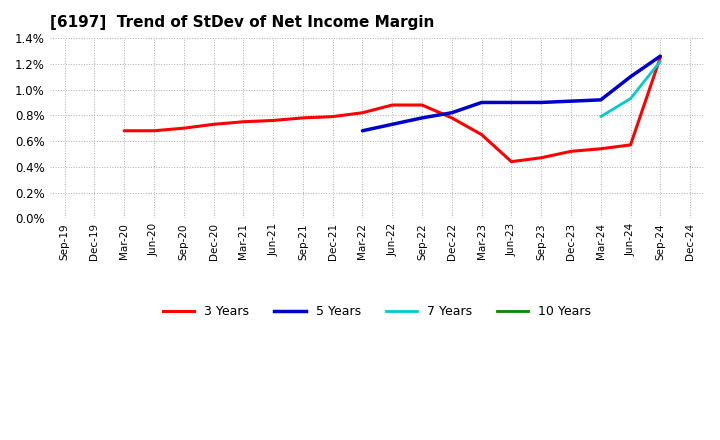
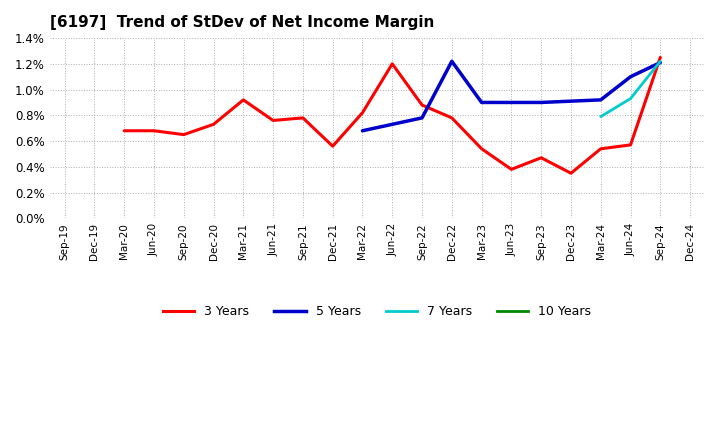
3 Years/Sep-20: 0.70% -> 0.65%
3 Years/Mar-21: 0.75% -> 0.92%
3 Years/Dec-21: 0.79% -> 0.56%
3 Years/Jun-22: 0.88% -> 1.20%
5 Years/Dec-22: 0.82% -> 1.22%
3 Years/Mar-23: 0.65% -> 0.54%
3 Years/Jun-23: 0.44% -> 0.38%
3 Years/Dec-23: 0.52% -> 0.35%
5 Years/Sep-24: 1.26% -> 1.21%
